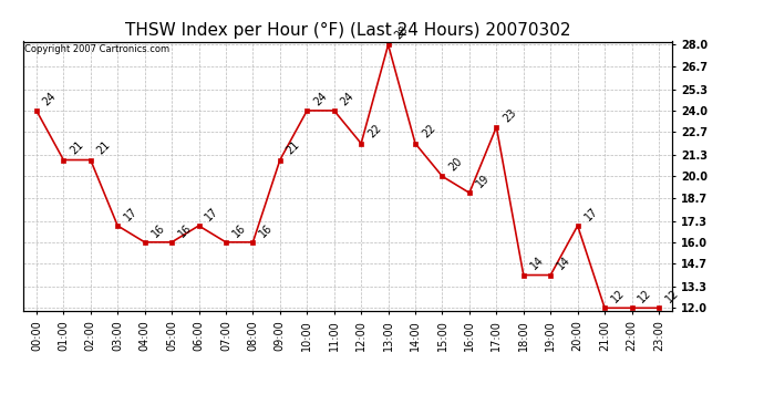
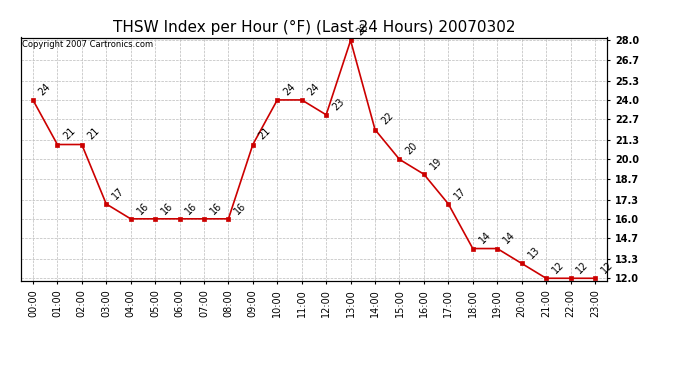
06:00: 17 -> 16
12:00: 22 -> 23
17:00: 23 -> 17
20:00: 17 -> 13
